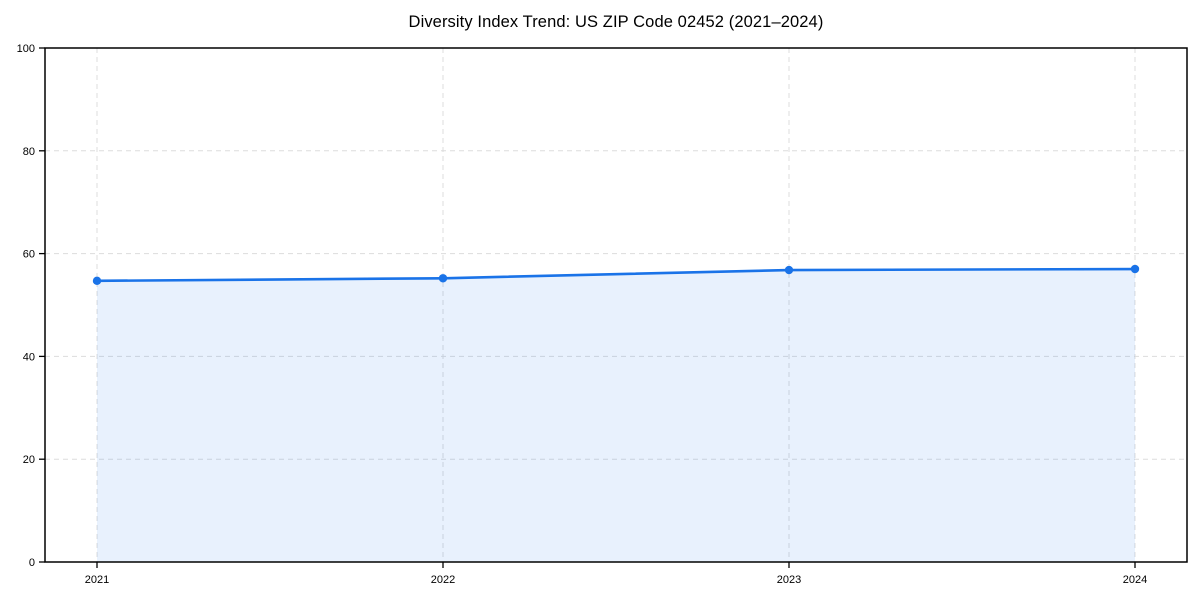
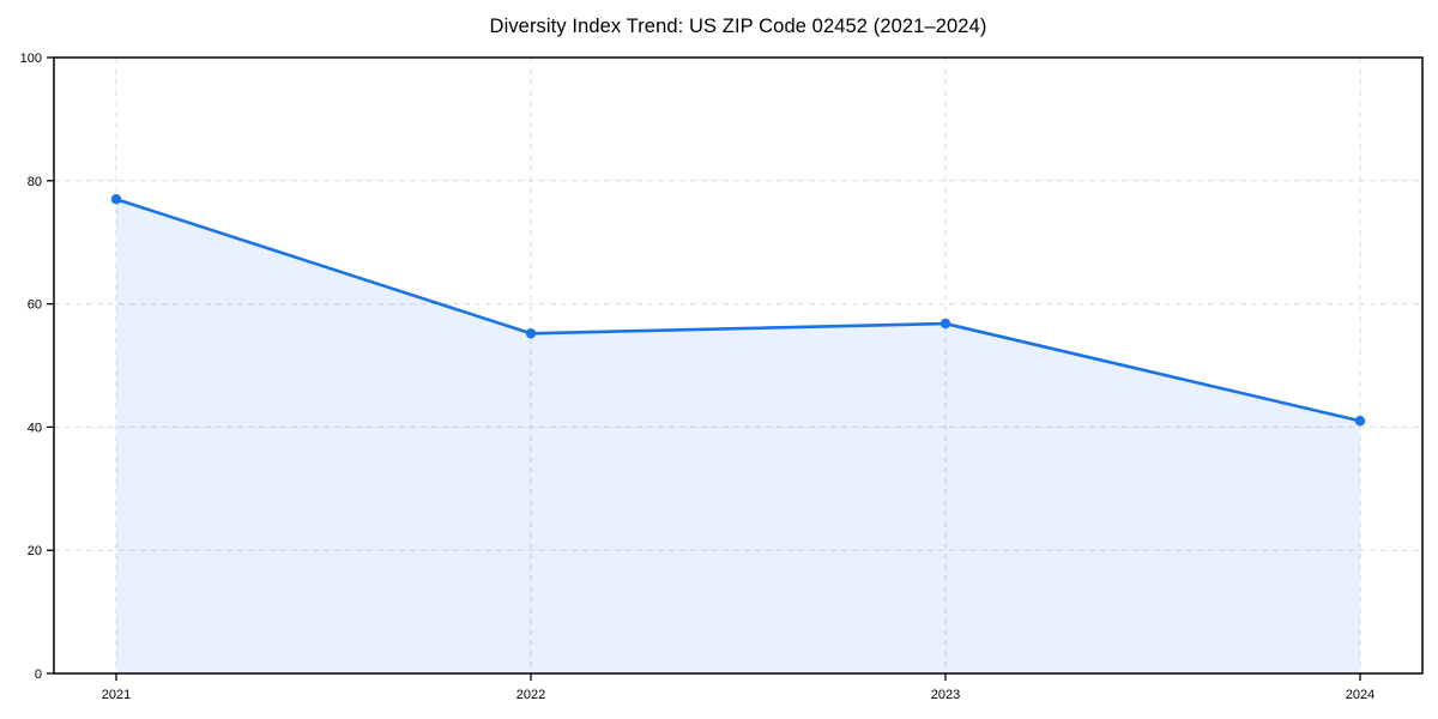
2021: 55 -> 77
2024: 57 -> 41
